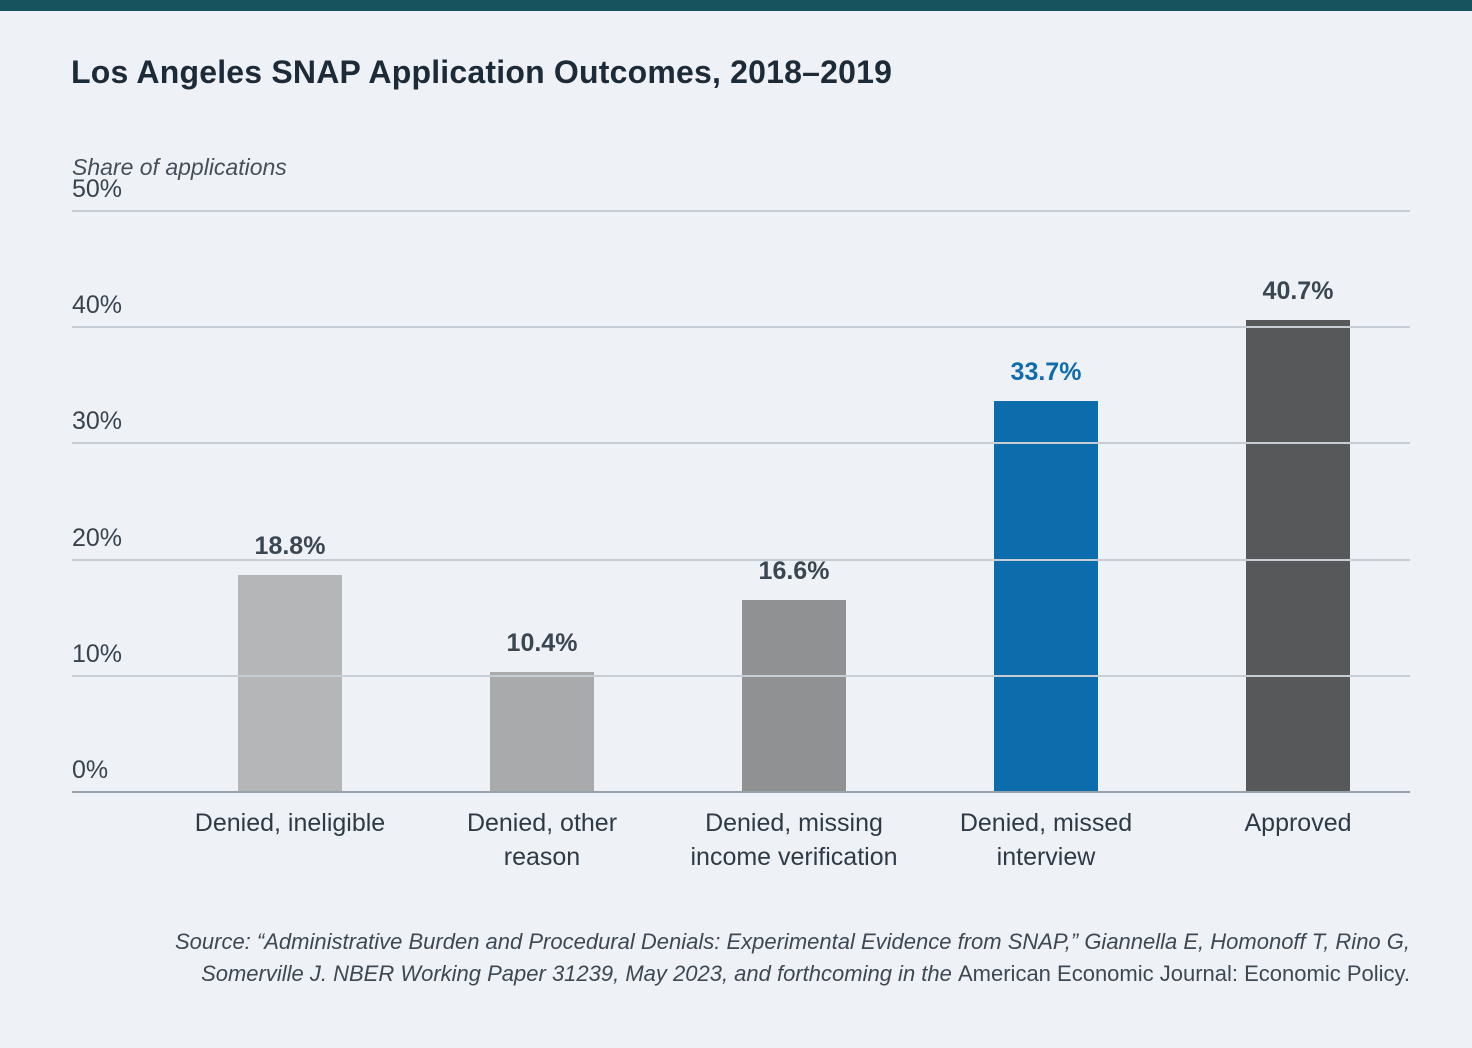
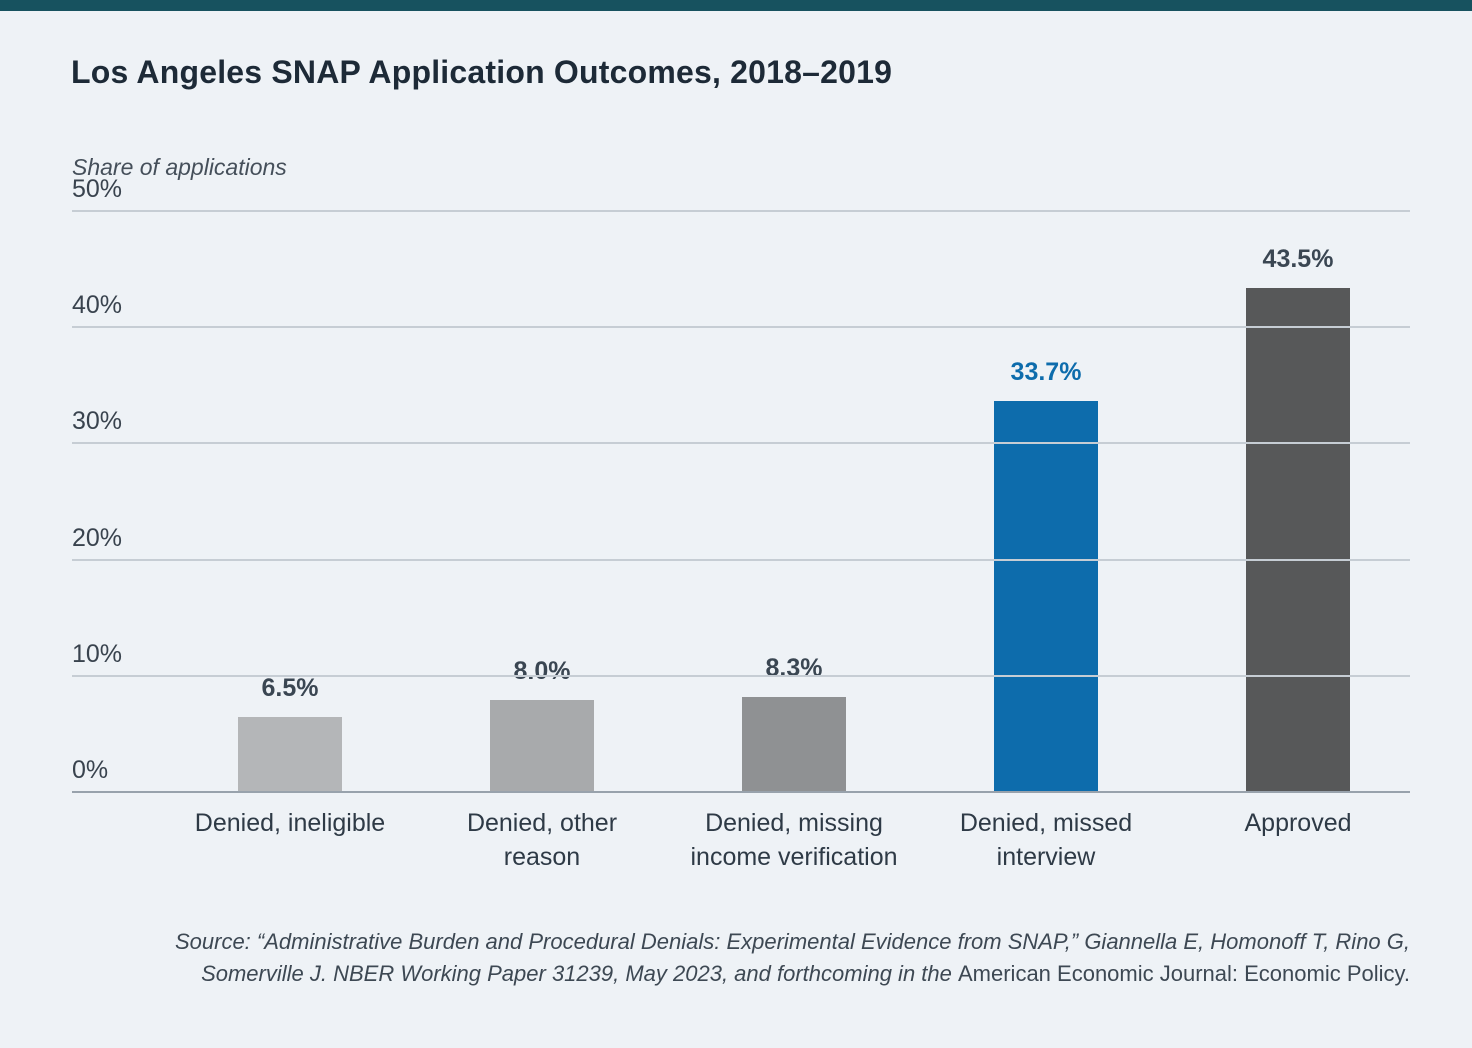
Denied, ineligible: 18.8% -> 6.5%
Denied, other reason: 10.4% -> 8.0%
Denied, missing income verification: 16.6% -> 8.3%
Approved: 40.7% -> 43.5%
